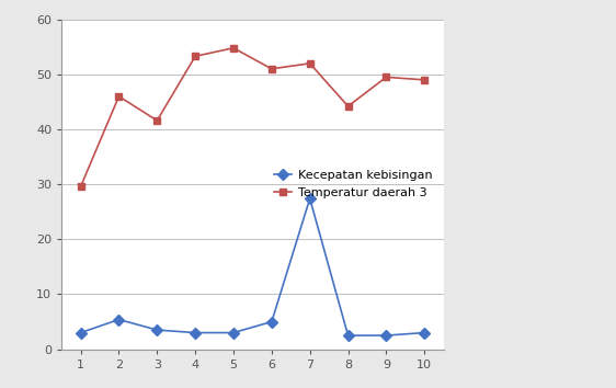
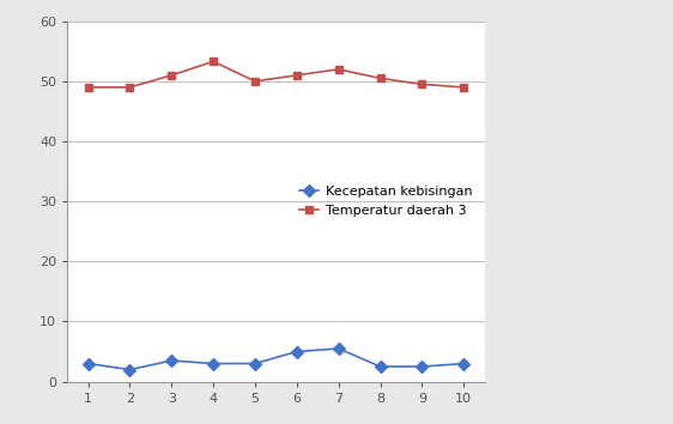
Temperatur daerah 3/1: 29.6 -> 49.0
Kecepatan kebisingan/2: 5.4 -> 2.0
Temperatur daerah 3/2: 46.0 -> 49.0
Temperatur daerah 3/3: 41.6 -> 51.0
Temperatur daerah 3/5: 54.8 -> 50.0
Kecepatan kebisingan/7: 27.4 -> 5.5
Temperatur daerah 3/8: 44.2 -> 50.5
